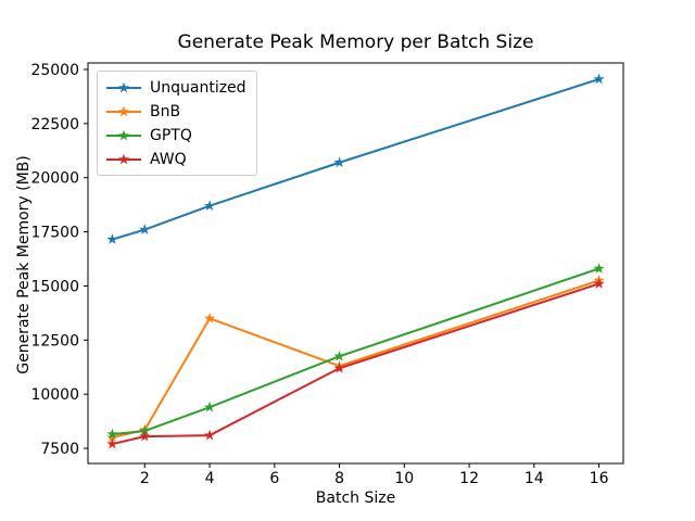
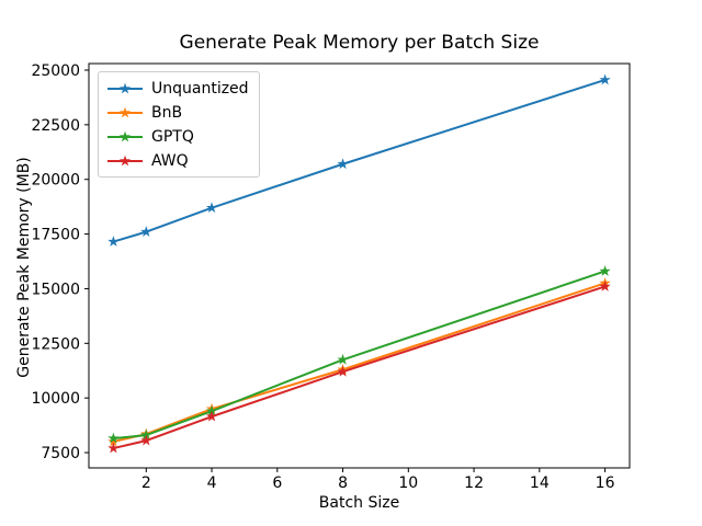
BnB/4: 13500 -> 9500
AWQ/4: 8100 -> 9200
